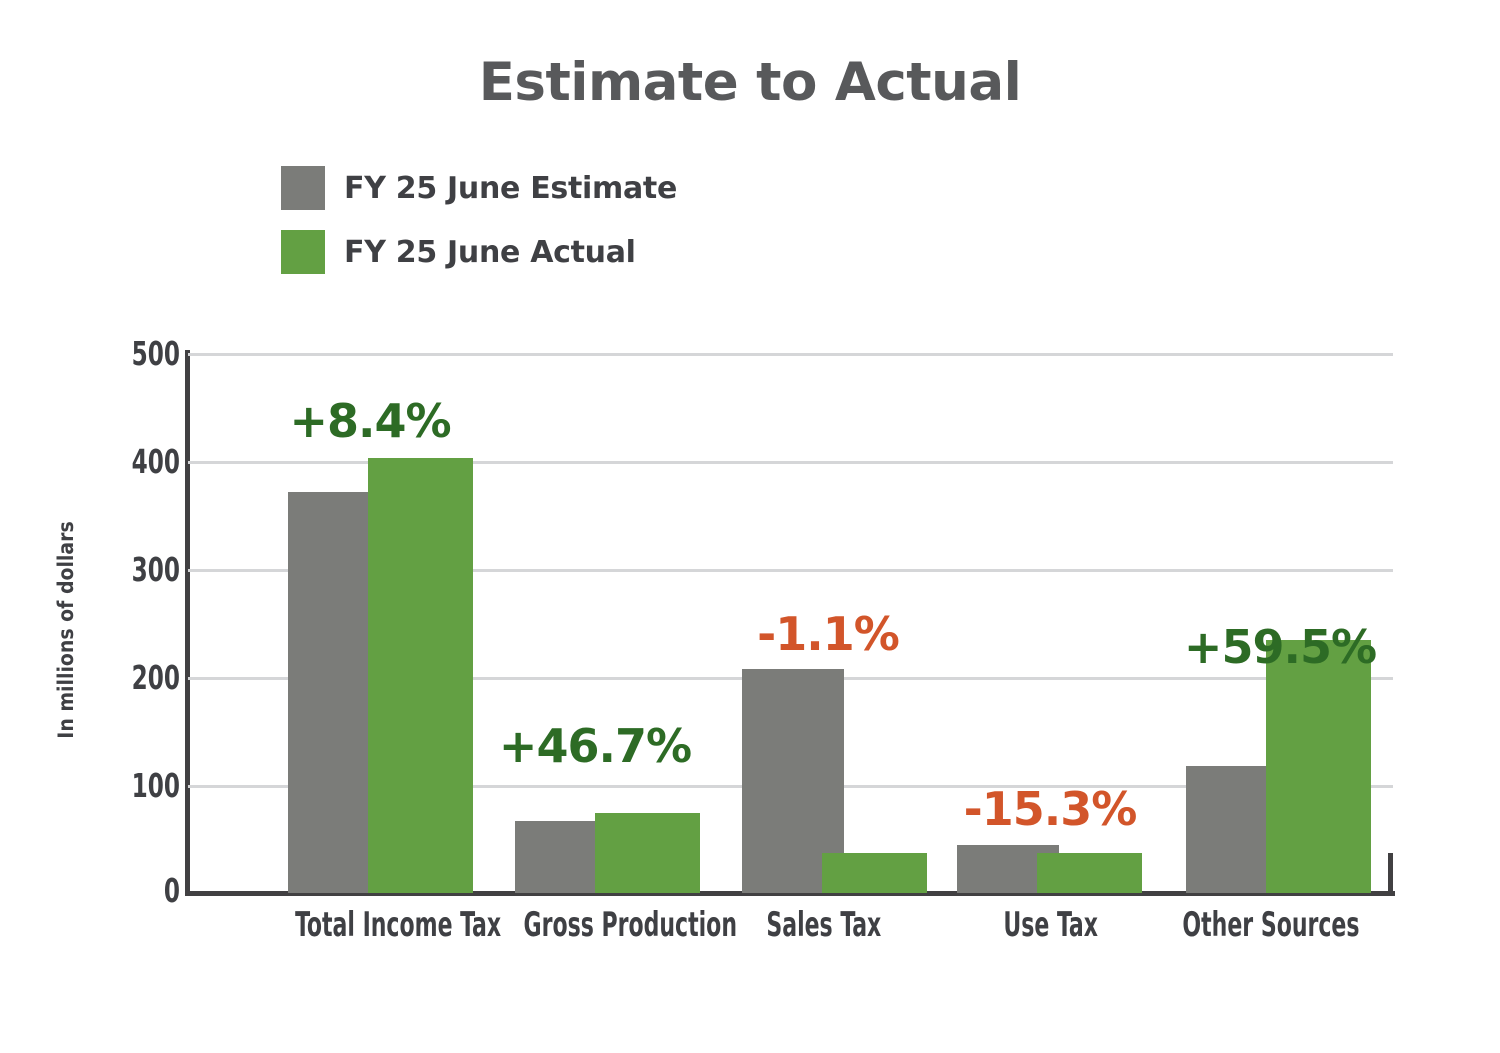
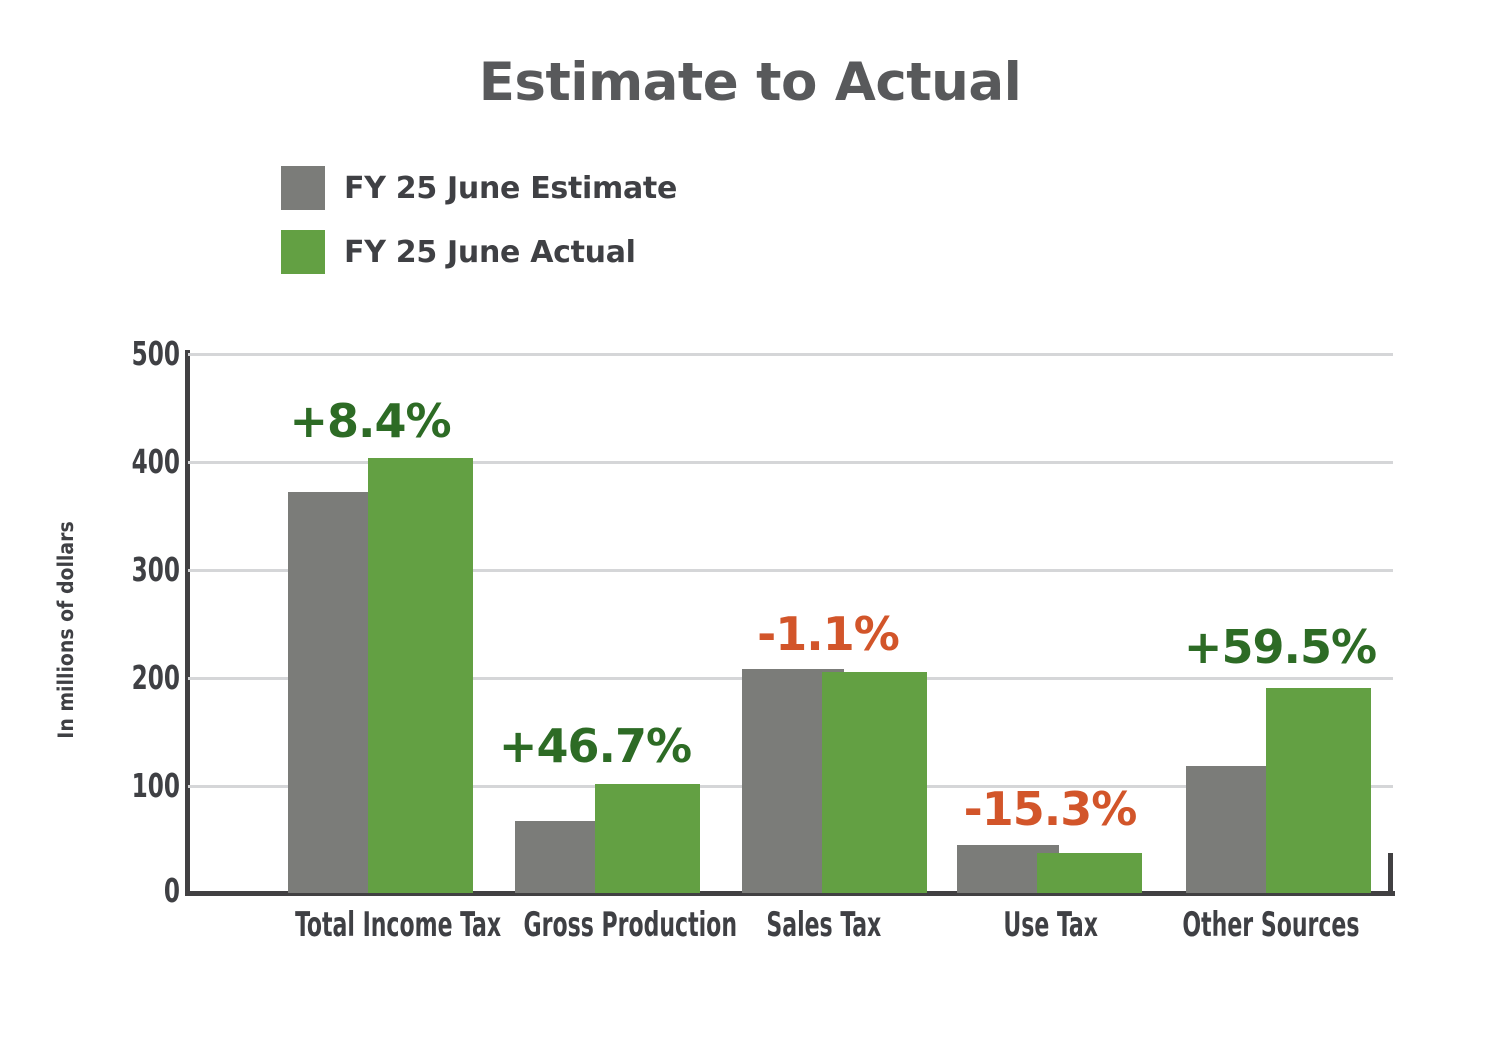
FY 25 June Actual/Gross Production: 74 -> 101
FY 25 June Actual/Sales Tax: 37 -> 205
FY 25 June Actual/Other Sources: 234 -> 190
